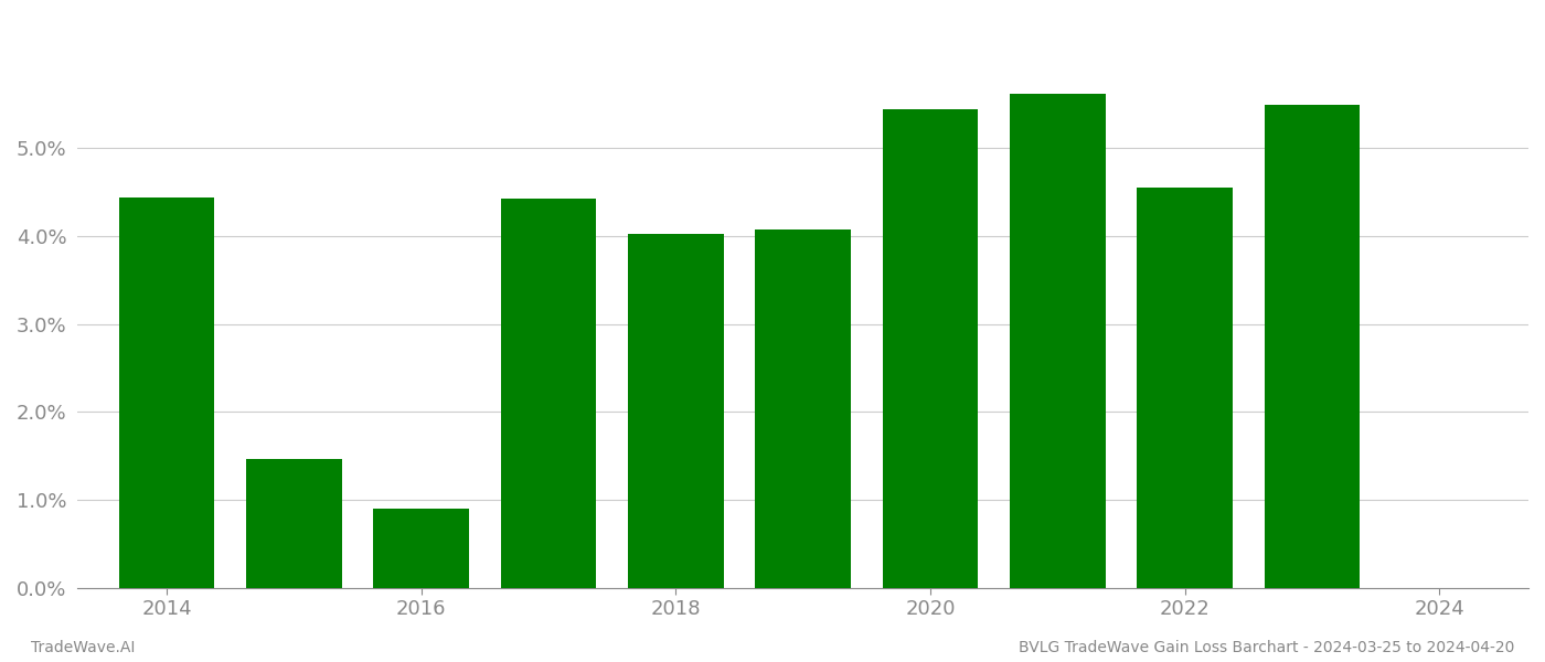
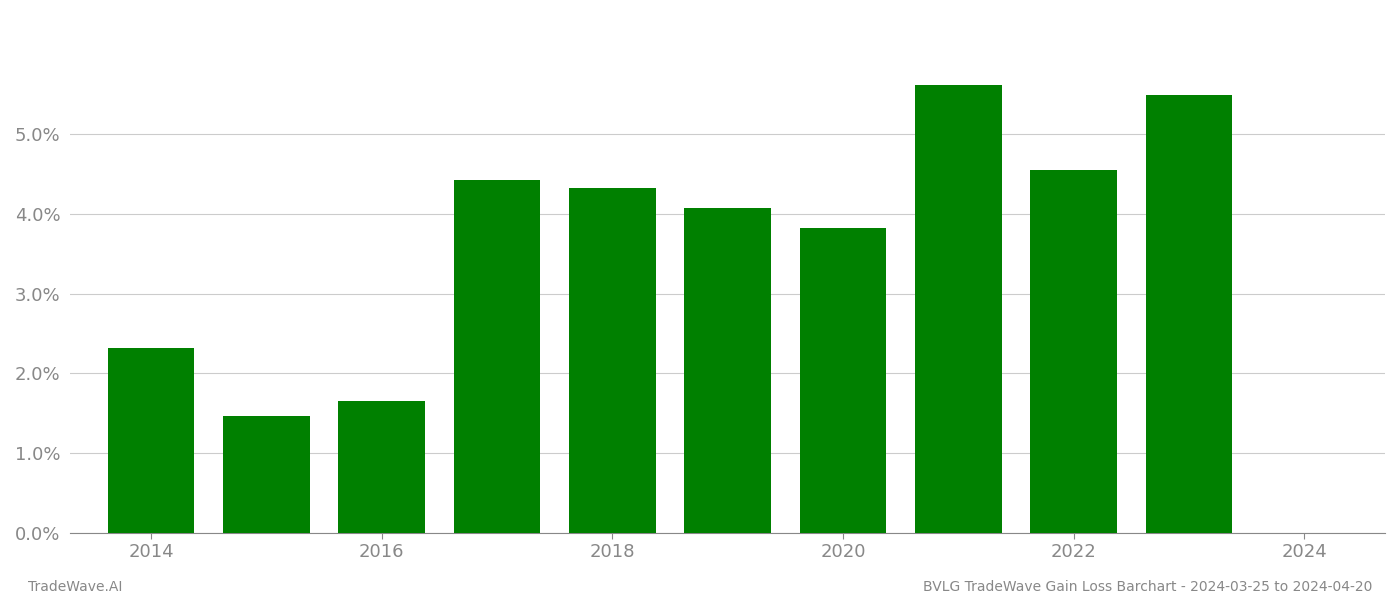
2014: 4.44% -> 2.32%
2016: 0.90% -> 1.65%
2018: 4.02% -> 4.33%
2020: 5.44% -> 3.82%
